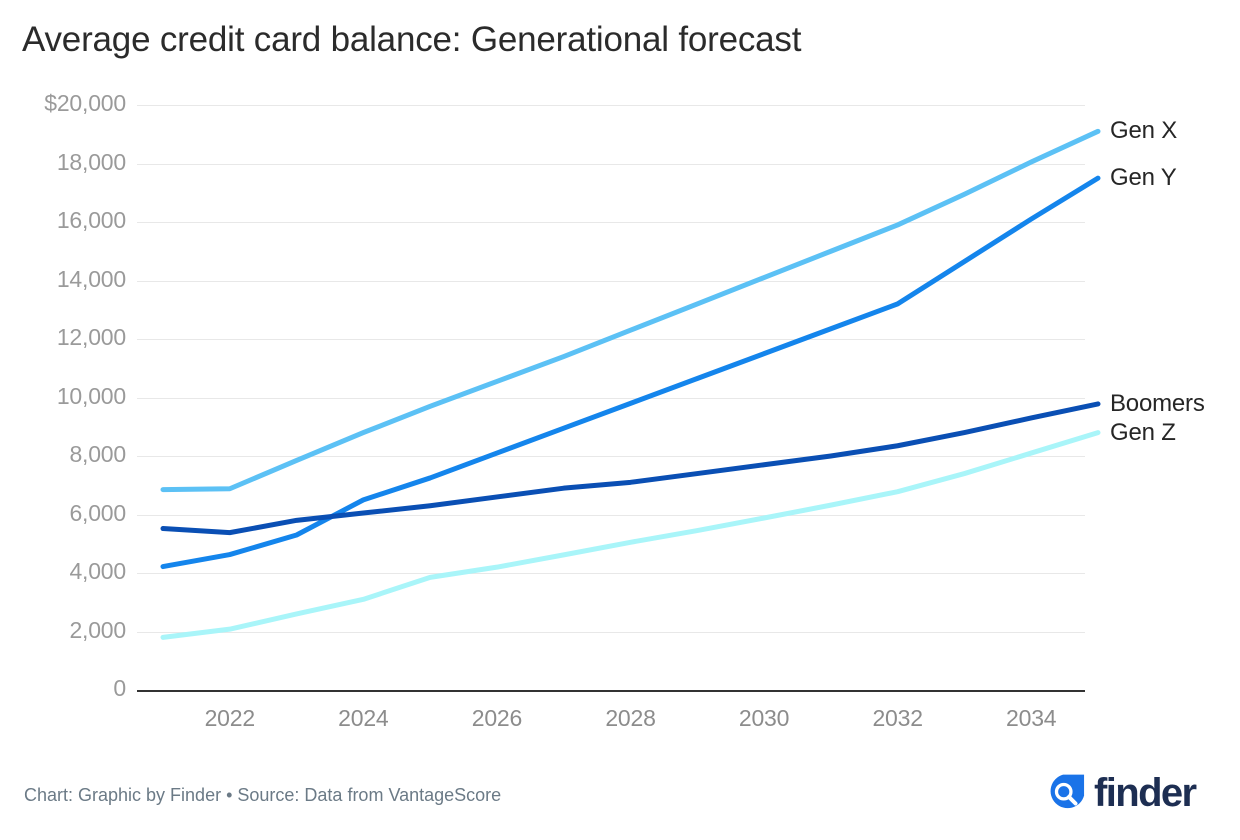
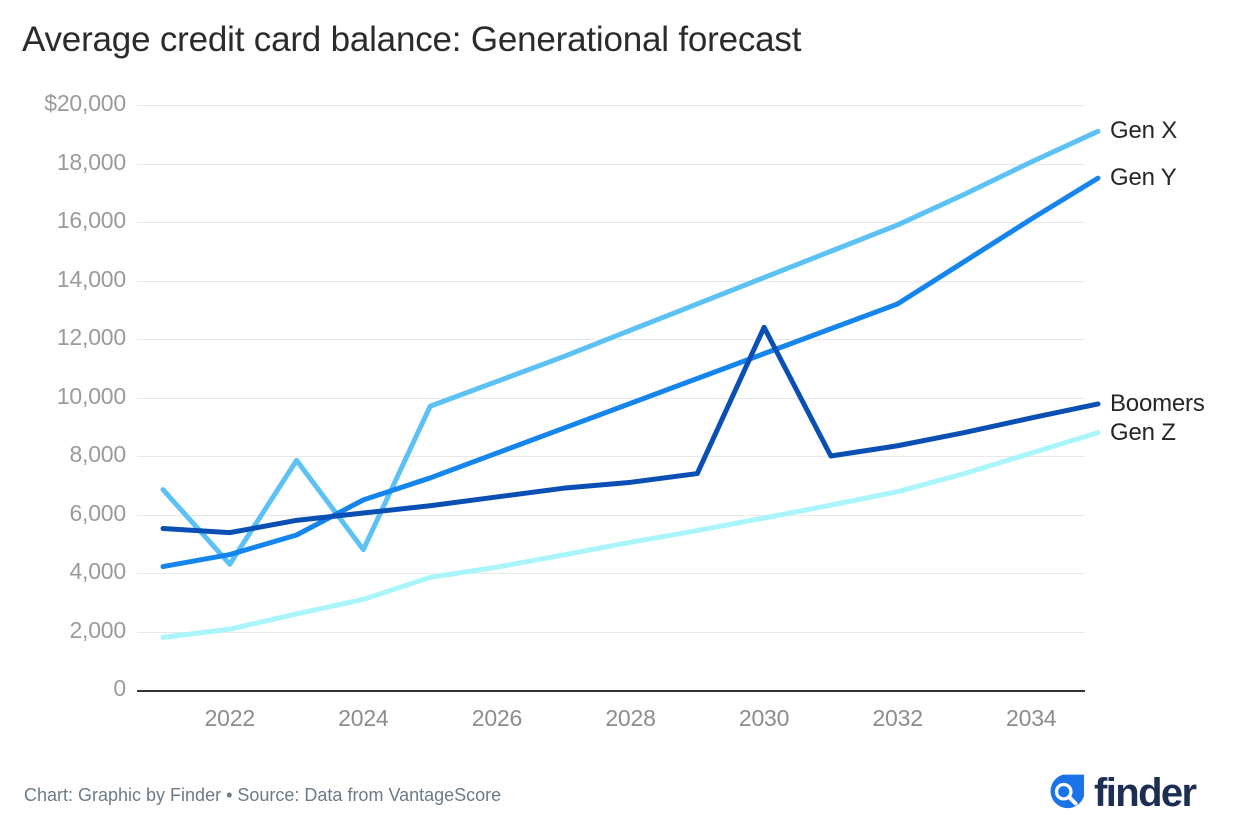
Gen X/2022: $6900 -> $4300
Gen X/2024: $8800 -> $4800
Boomers/2030: $7700 -> $12400
